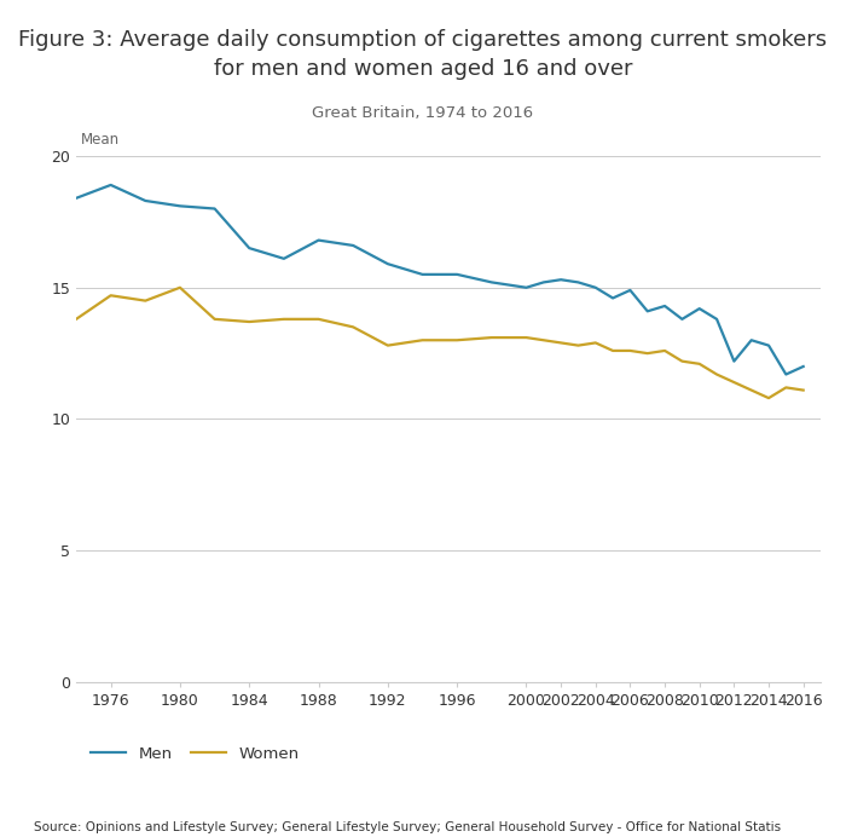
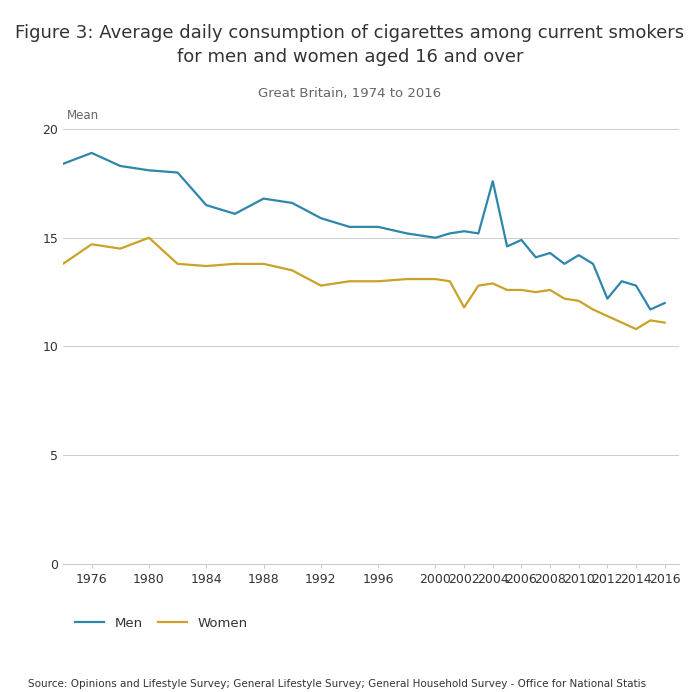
Women/2002: 12.9 -> 11.8
Men/2004: 15.0 -> 17.6
